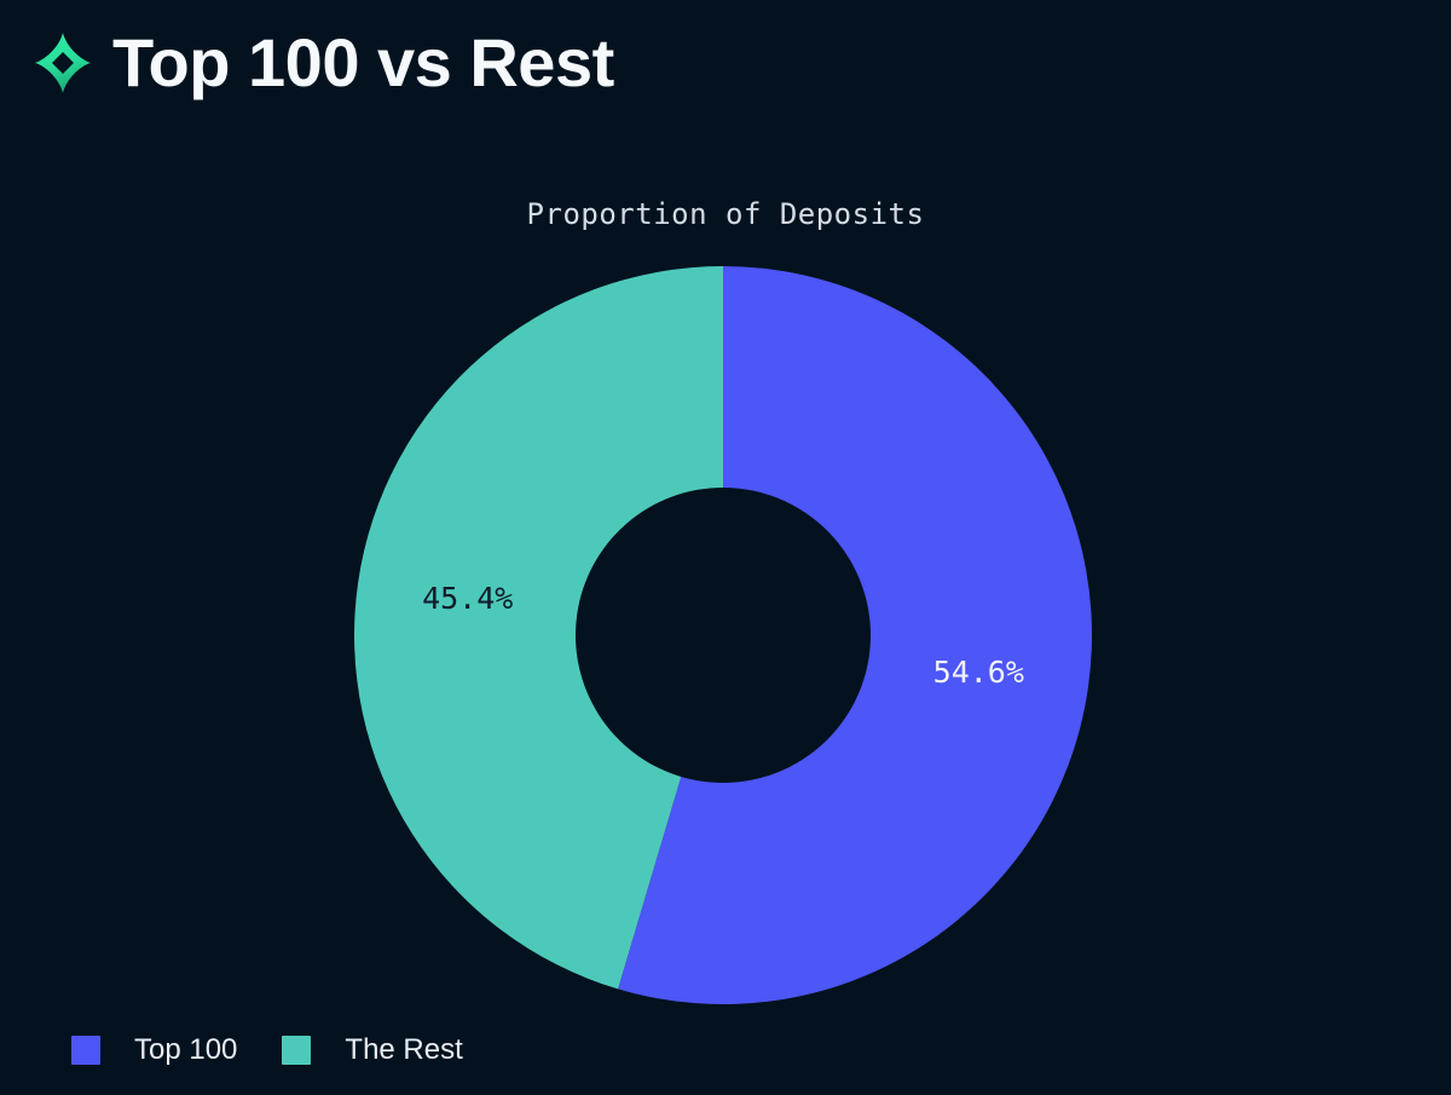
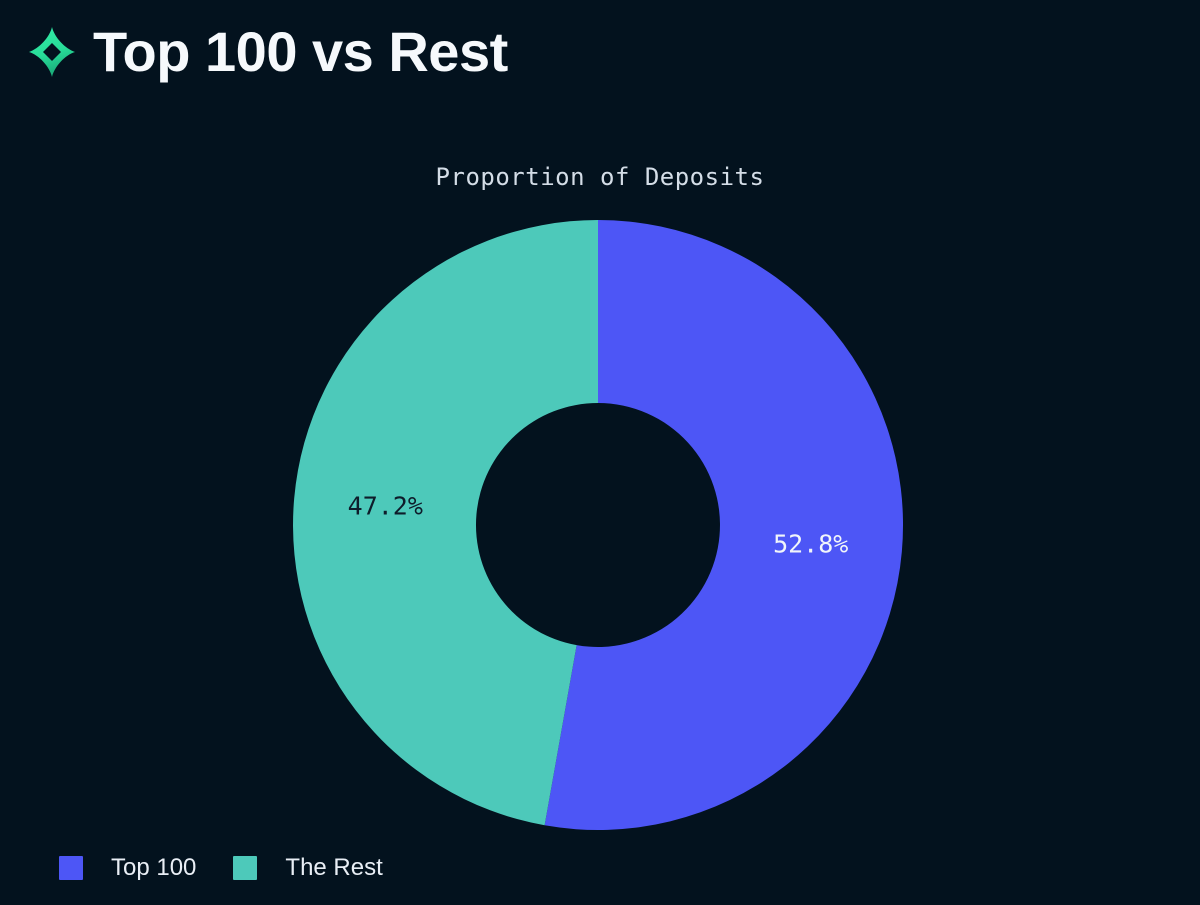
Top 100: 54.6% -> 52.8%
The Rest: 45.4% -> 47.2%
